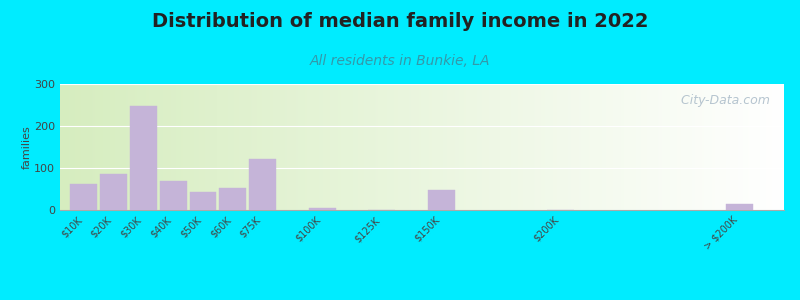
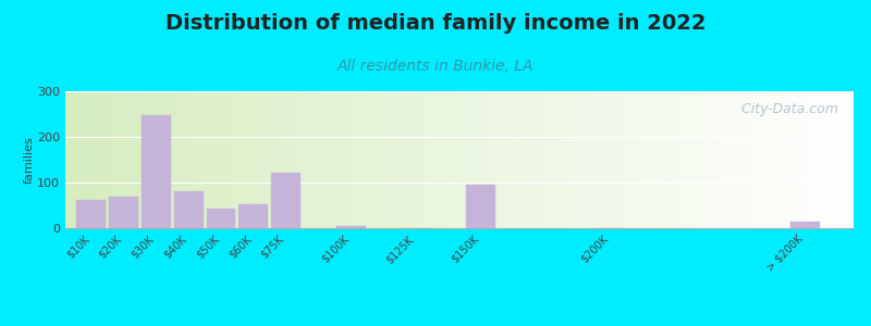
$20K: 85 -> 70
$40K: 68 -> 80
$150K: 48 -> 95
